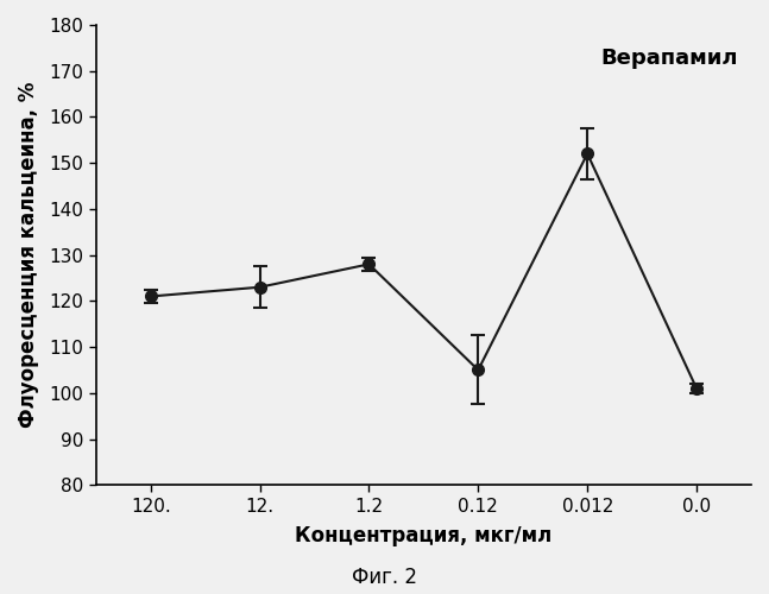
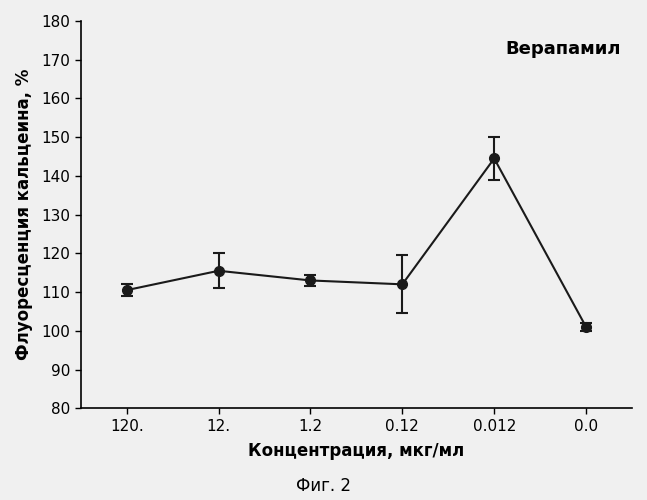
120.: 121.0 -> 110.5
12.: 123.0 -> 115.5
1.2: 128.0 -> 113.0
0.12: 105.0 -> 112.0
0.012: 152.0 -> 144.5
